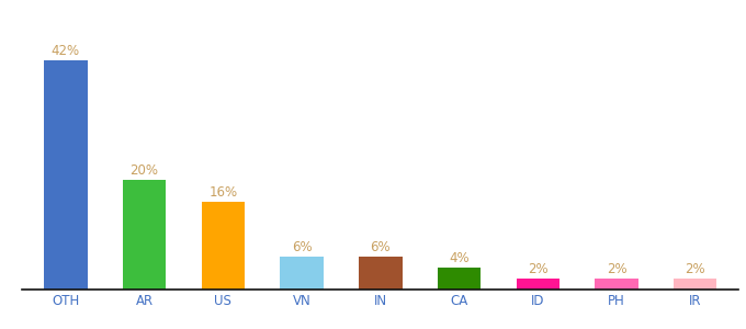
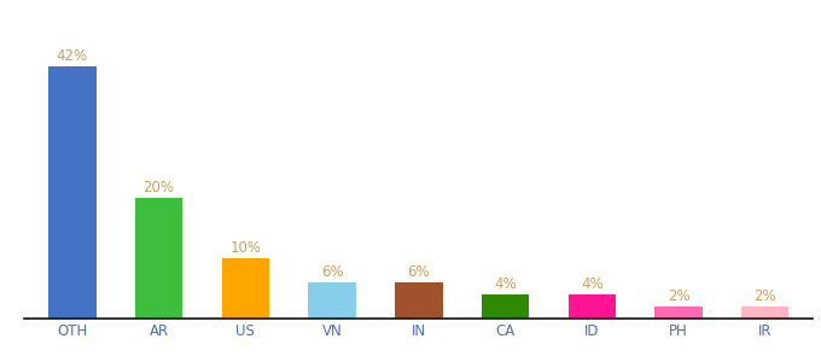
US: 16% -> 10%
ID: 2% -> 4%
